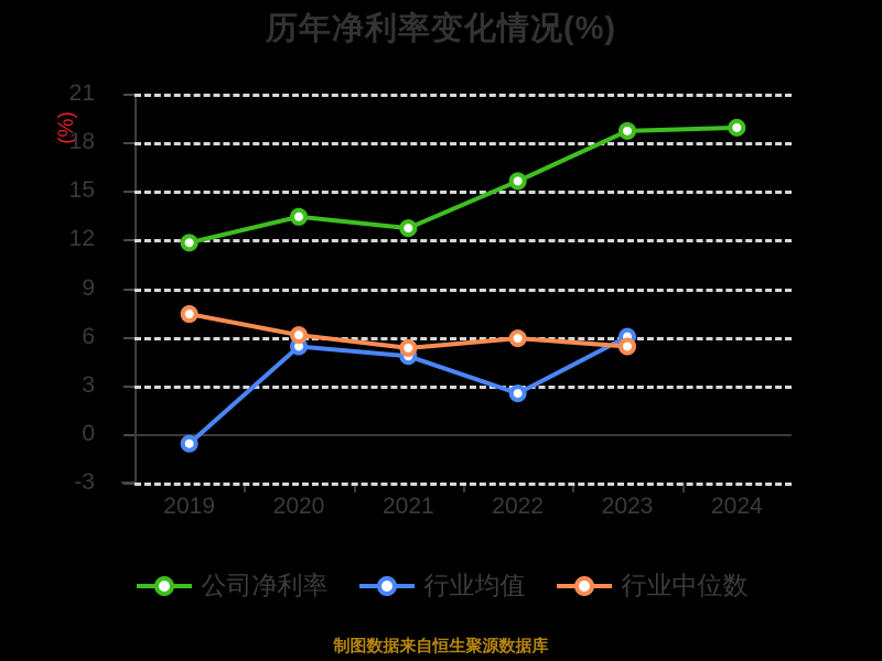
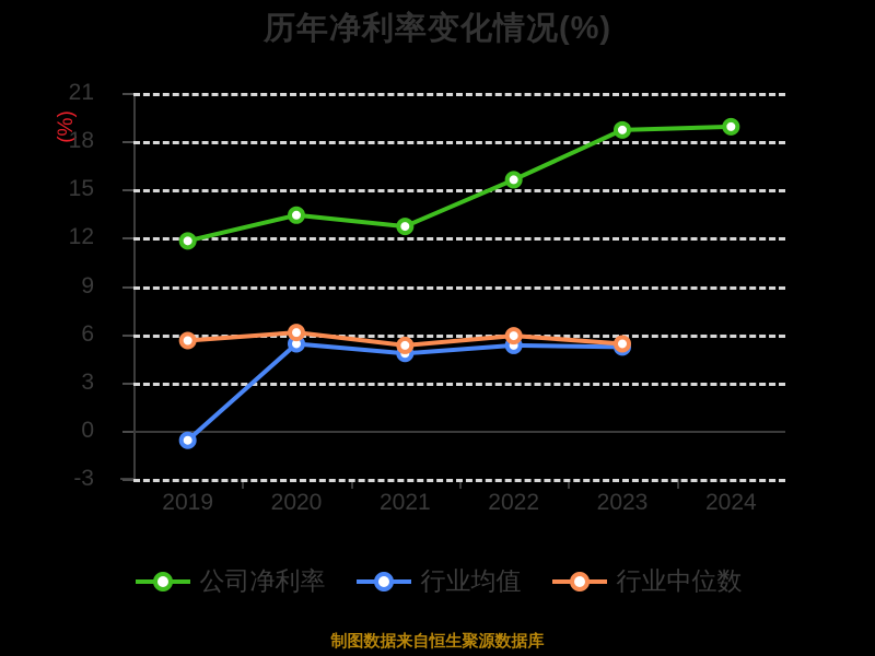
行业中位数/2019: 7.4 -> 5.6
行业均值/2022: 2.5 -> 5.3
行业均值/2023: 6.0 -> 5.2
